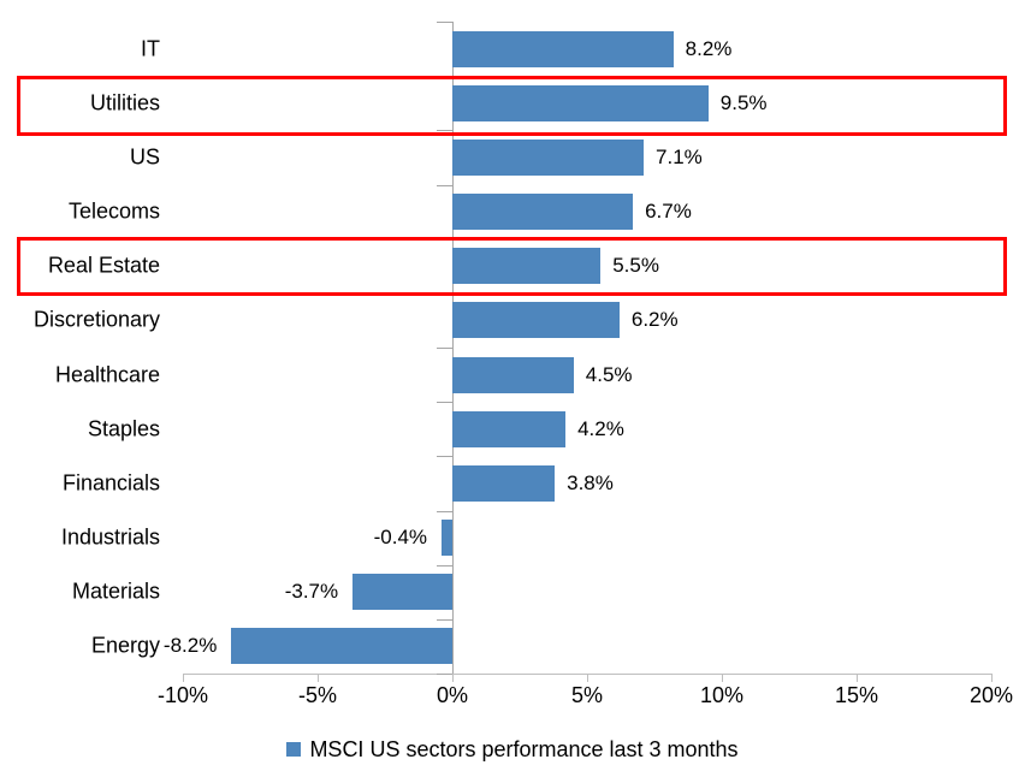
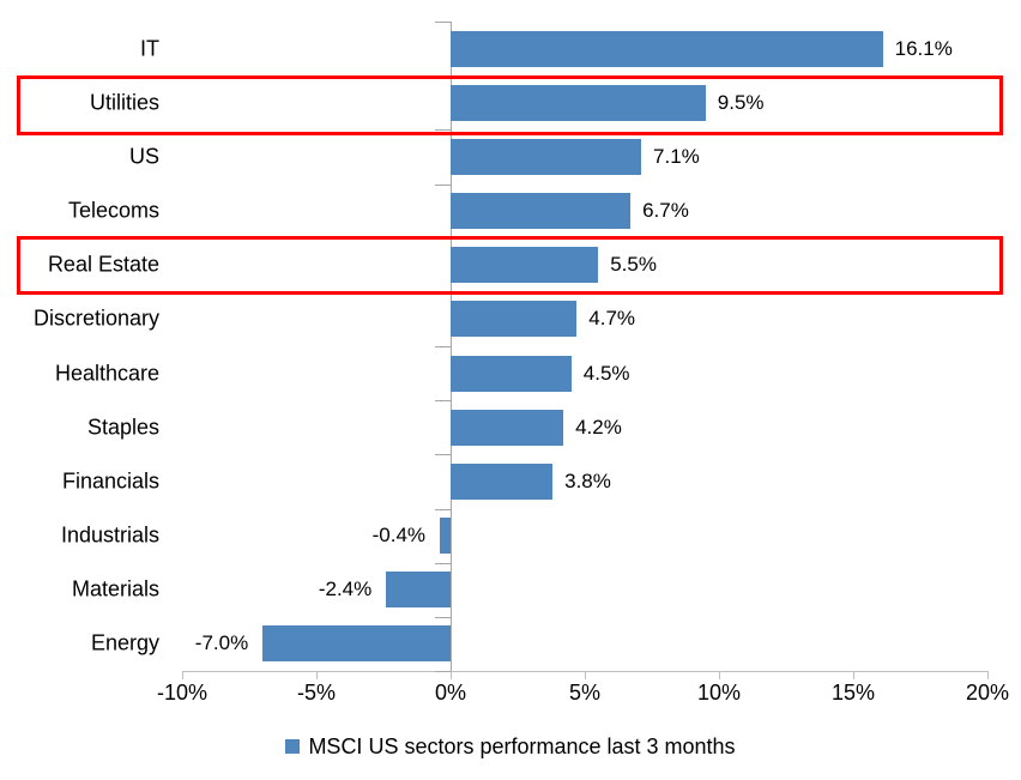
IT: 8.2% -> 16.1%
Discretionary: 6.2% -> 4.7%
Materials: -3.7% -> -2.4%
Energy: -8.2% -> -7.0%
